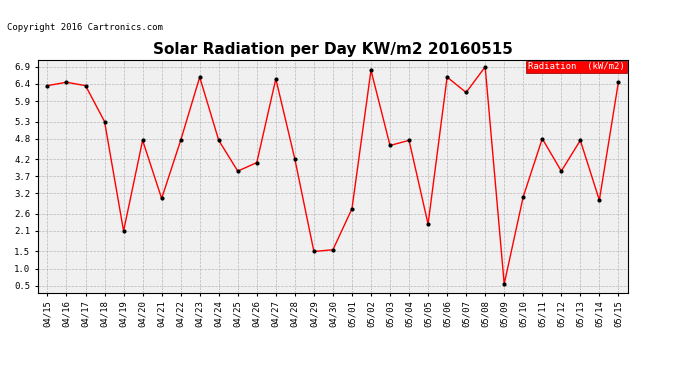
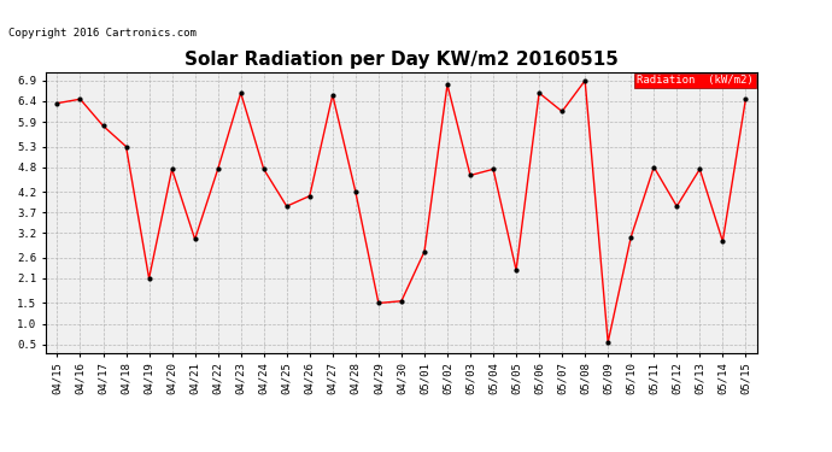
04/17: 6.35 -> 5.80
